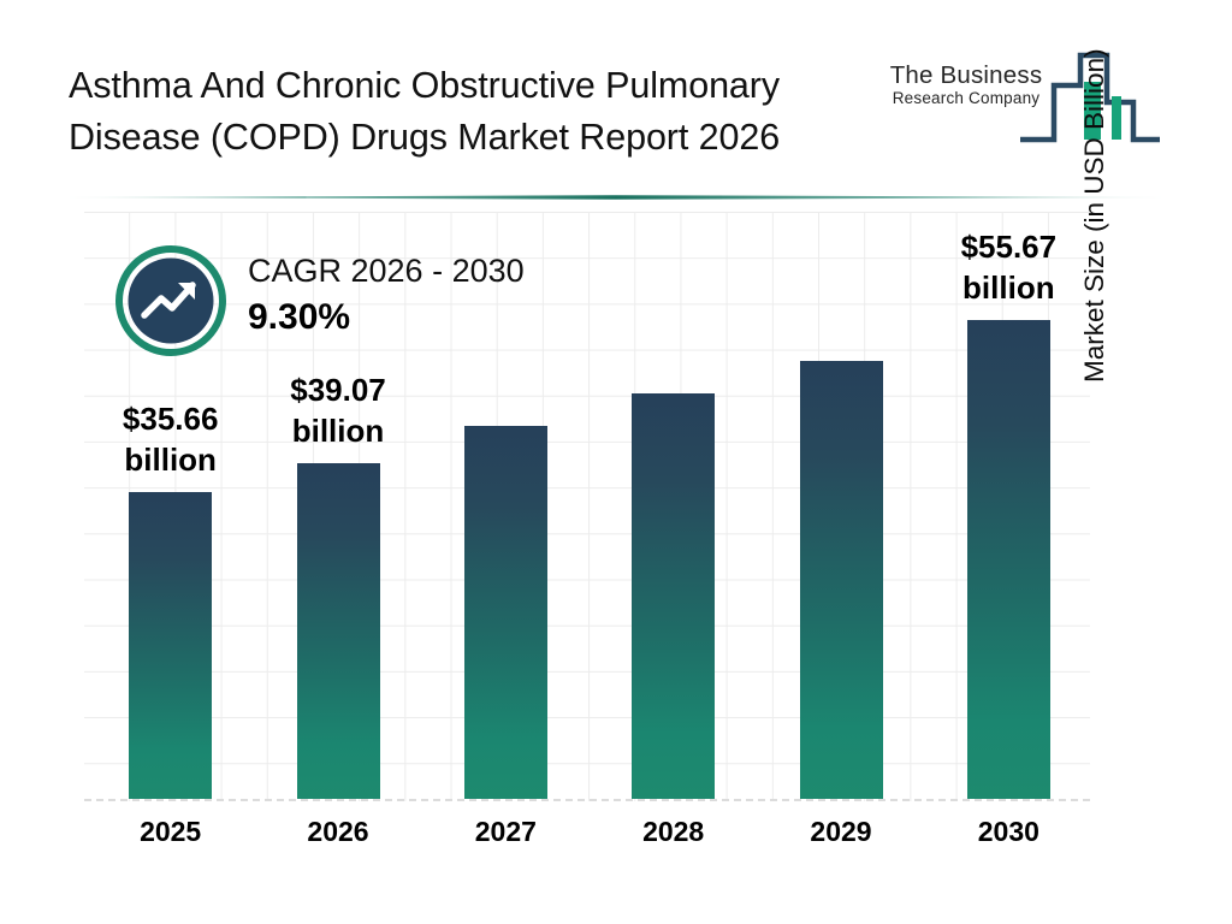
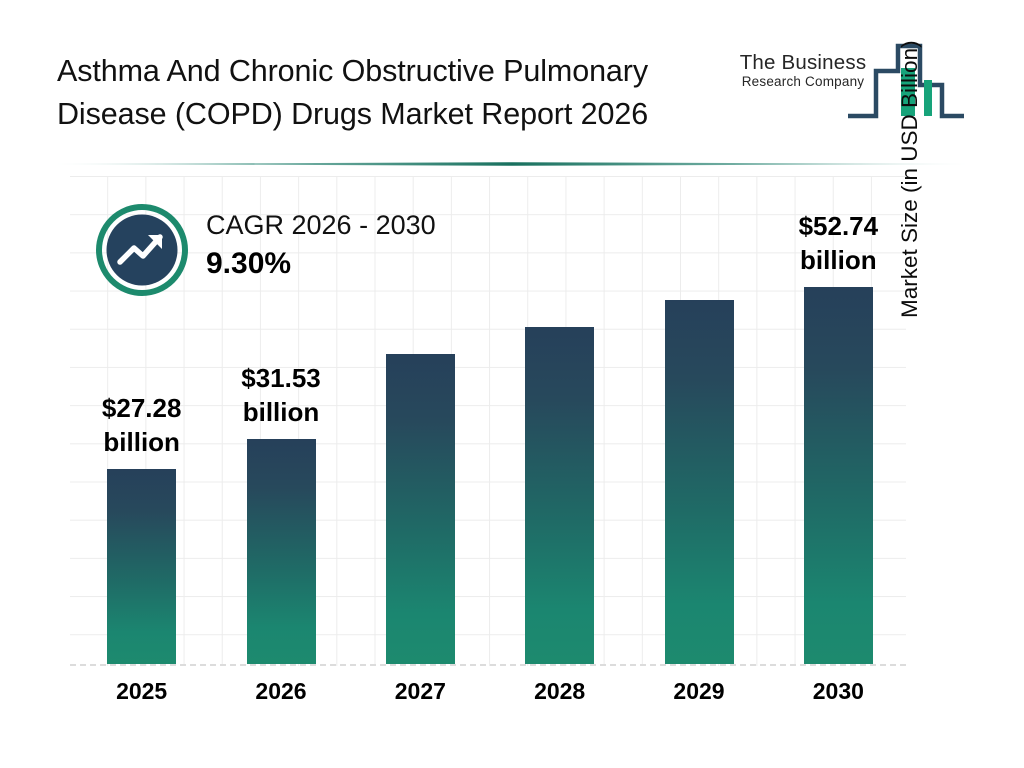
2025: $35.66 -> $27.28
2026: $39.07 -> $31.53
2030: $55.67 -> $52.74
